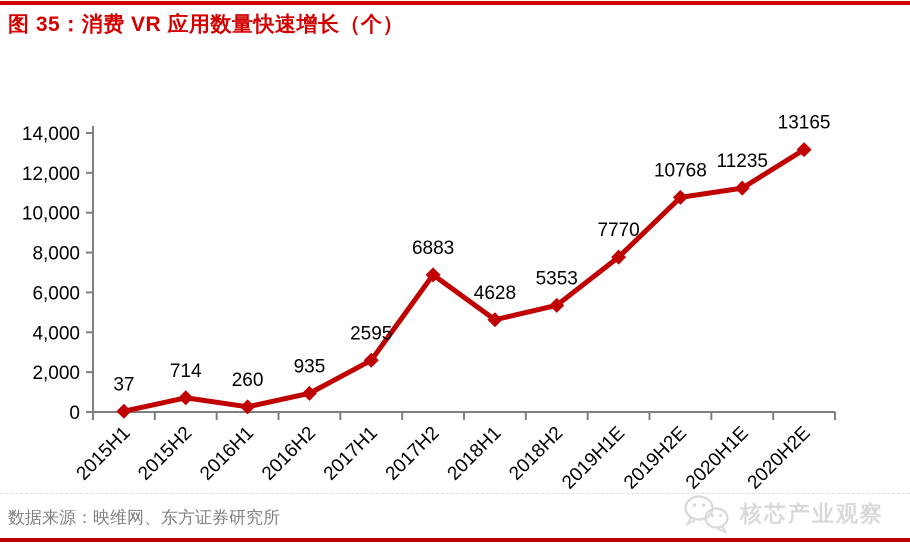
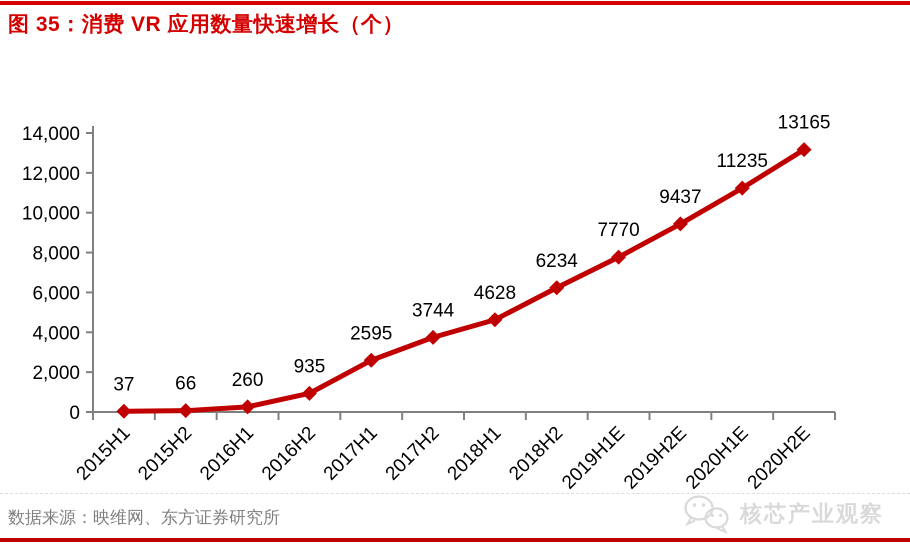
2015H2: 714 -> 66
2017H2: 6883 -> 3744
2018H2: 5353 -> 6234
2019H2E: 10768 -> 9437
